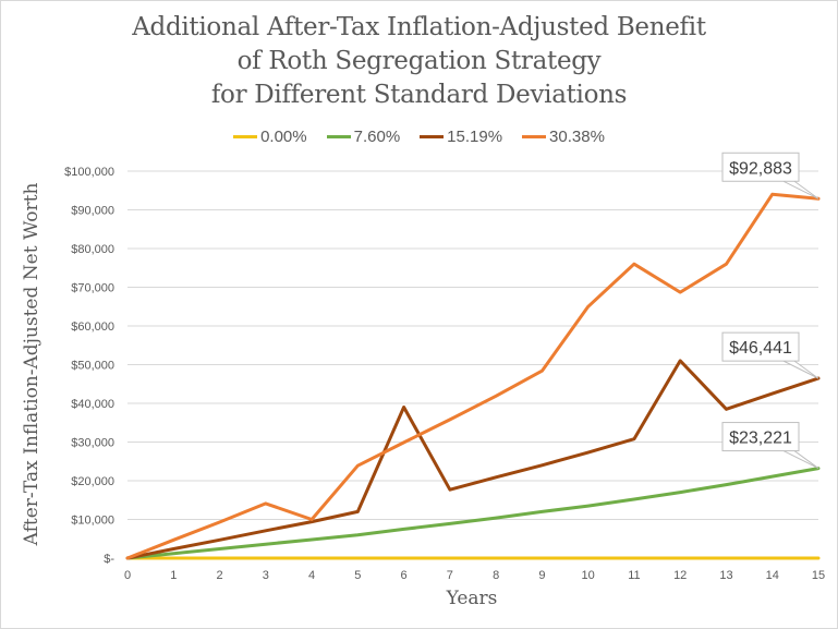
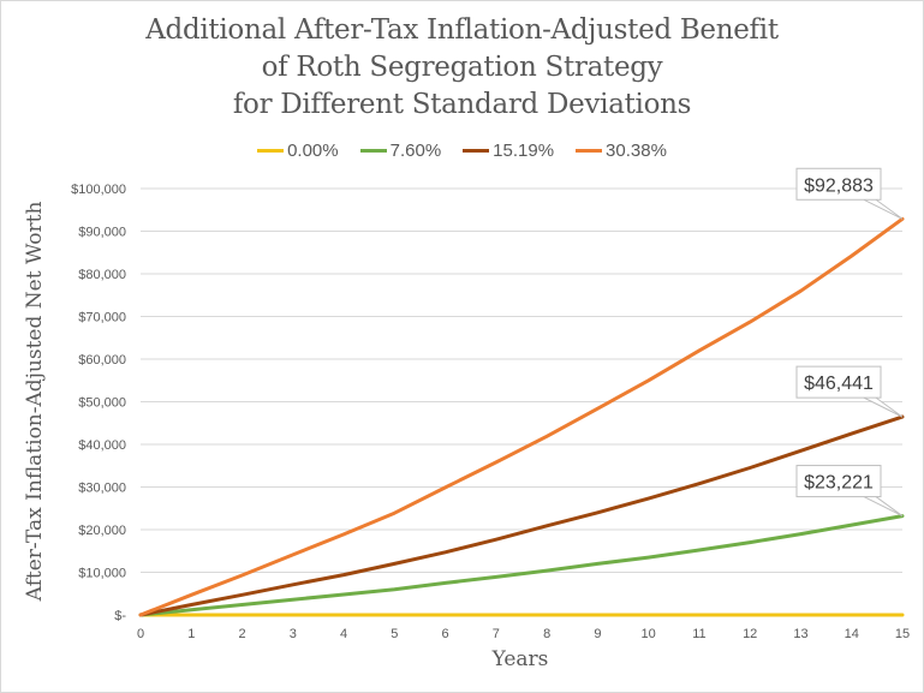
30.38%/4: $10000 -> $19000
15.19%/6: $39000 -> $15000
30.38%/10: $65000 -> $55000
30.38%/11: $76000 -> $62000
15.19%/12: $51000 -> $34000
30.38%/14: $94000 -> $84000
